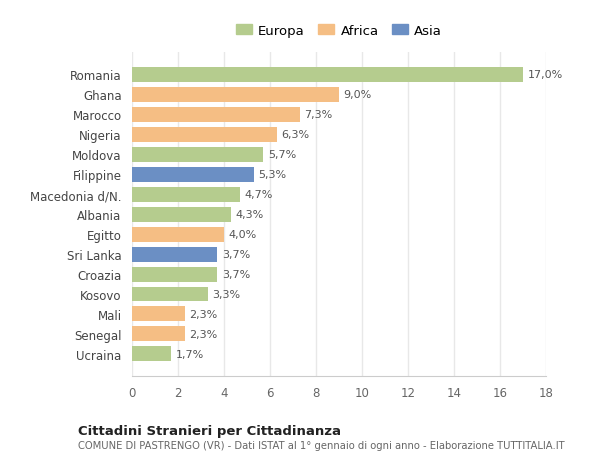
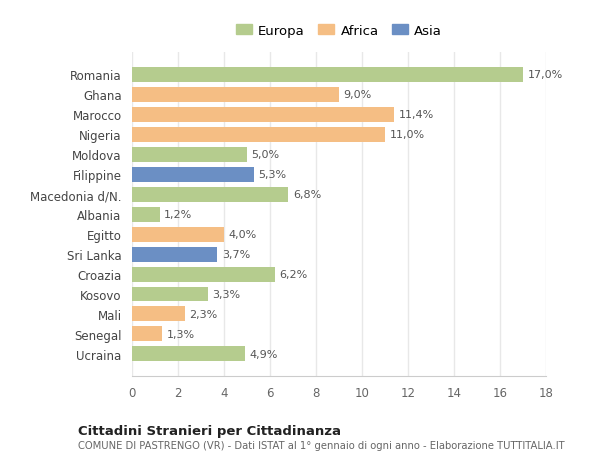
Marocco: 7,3% -> 11,4%
Nigeria: 6,3% -> 11,0%
Moldova: 5,7% -> 5,0%
Macedonia d/N.: 4,7% -> 6,8%
Albania: 4,3% -> 1,2%
Croazia: 3,7% -> 6,2%
Senegal: 2,3% -> 1,3%
Ucraina: 1,7% -> 4,9%
